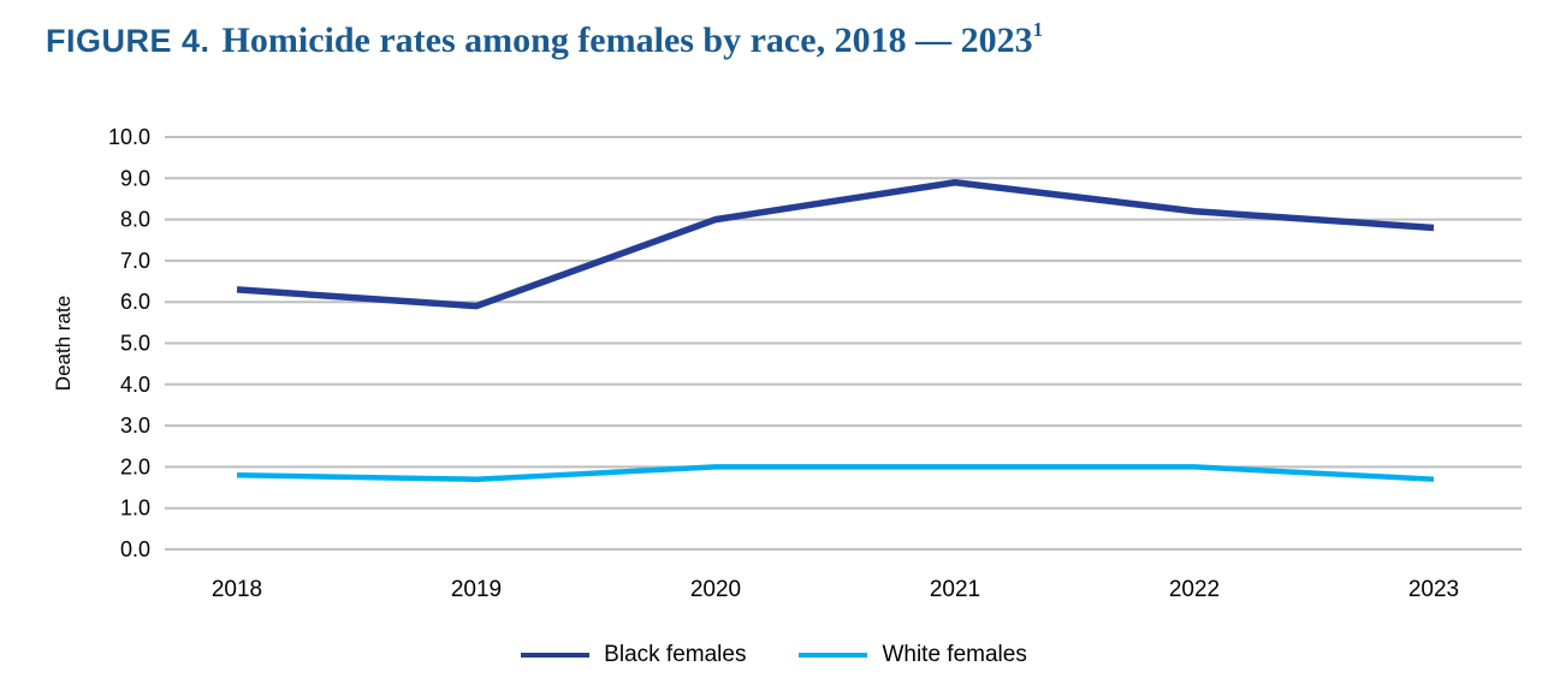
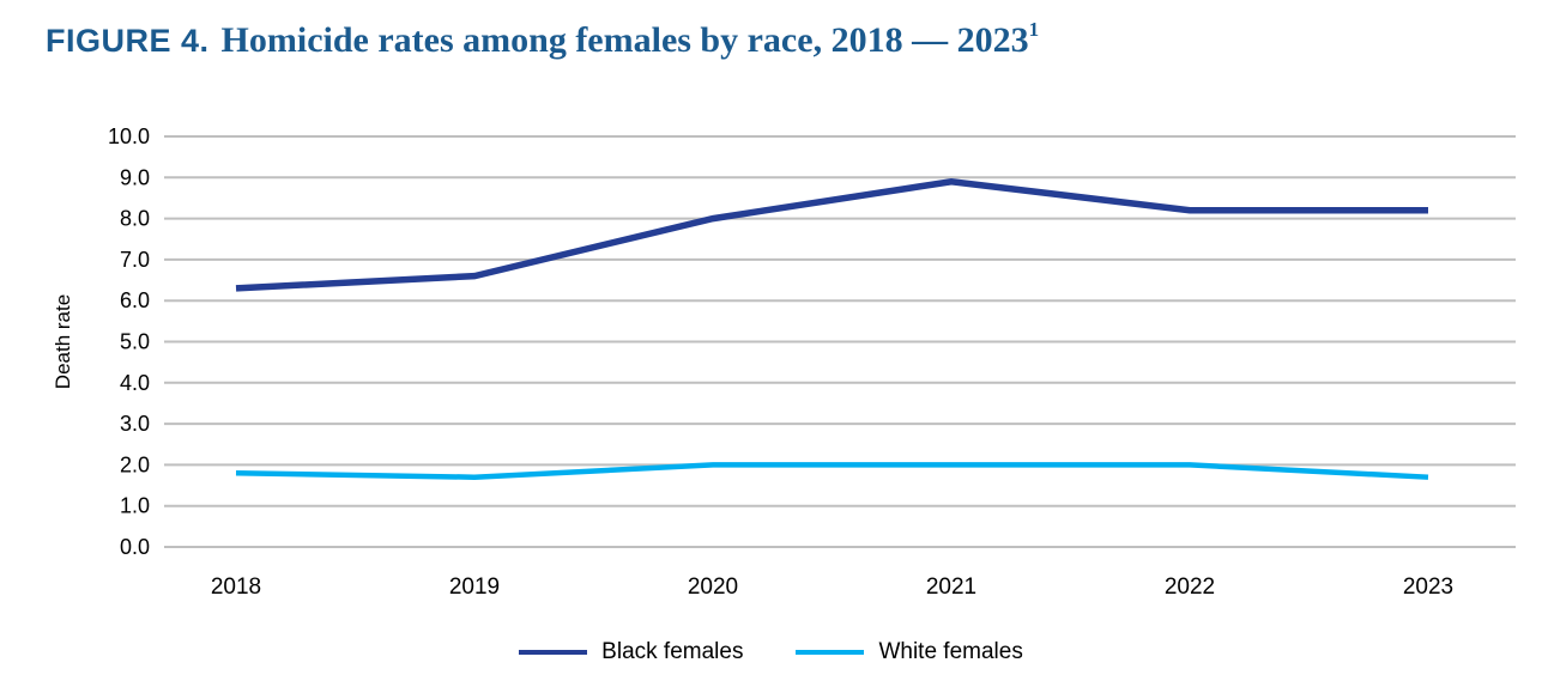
Black females/2019: 5.9 -> 6.6
Black females/2023: 7.8 -> 8.2
